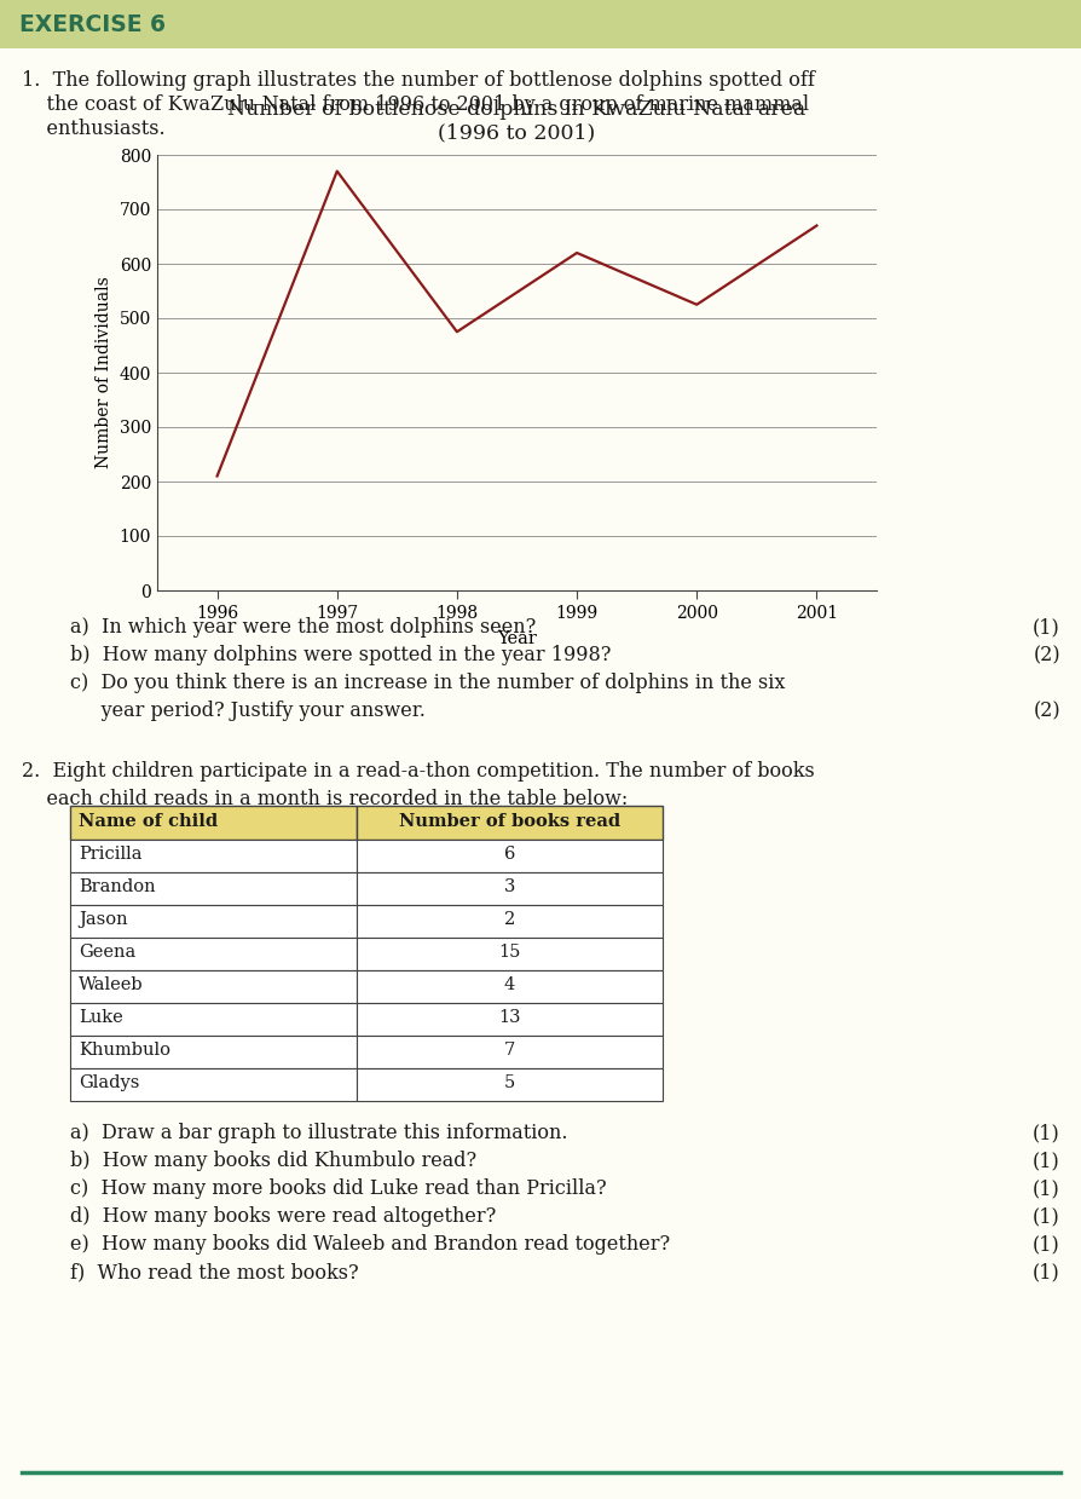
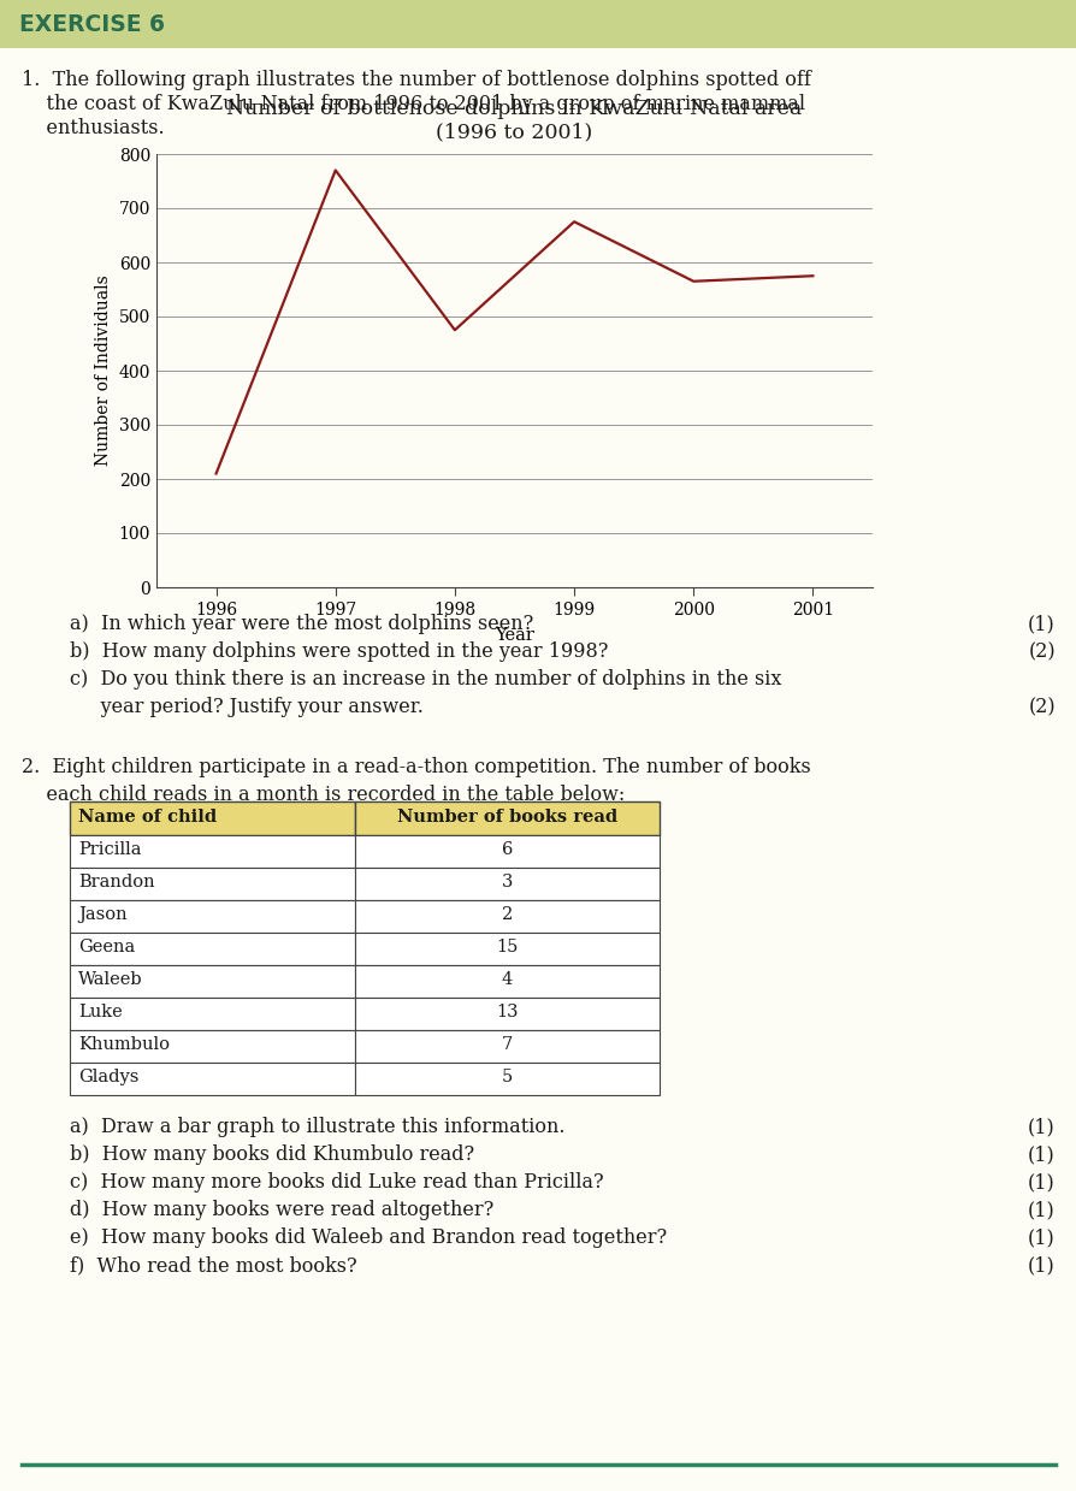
1999: 620 -> 675
2000: 525 -> 565
2001: 670 -> 575
